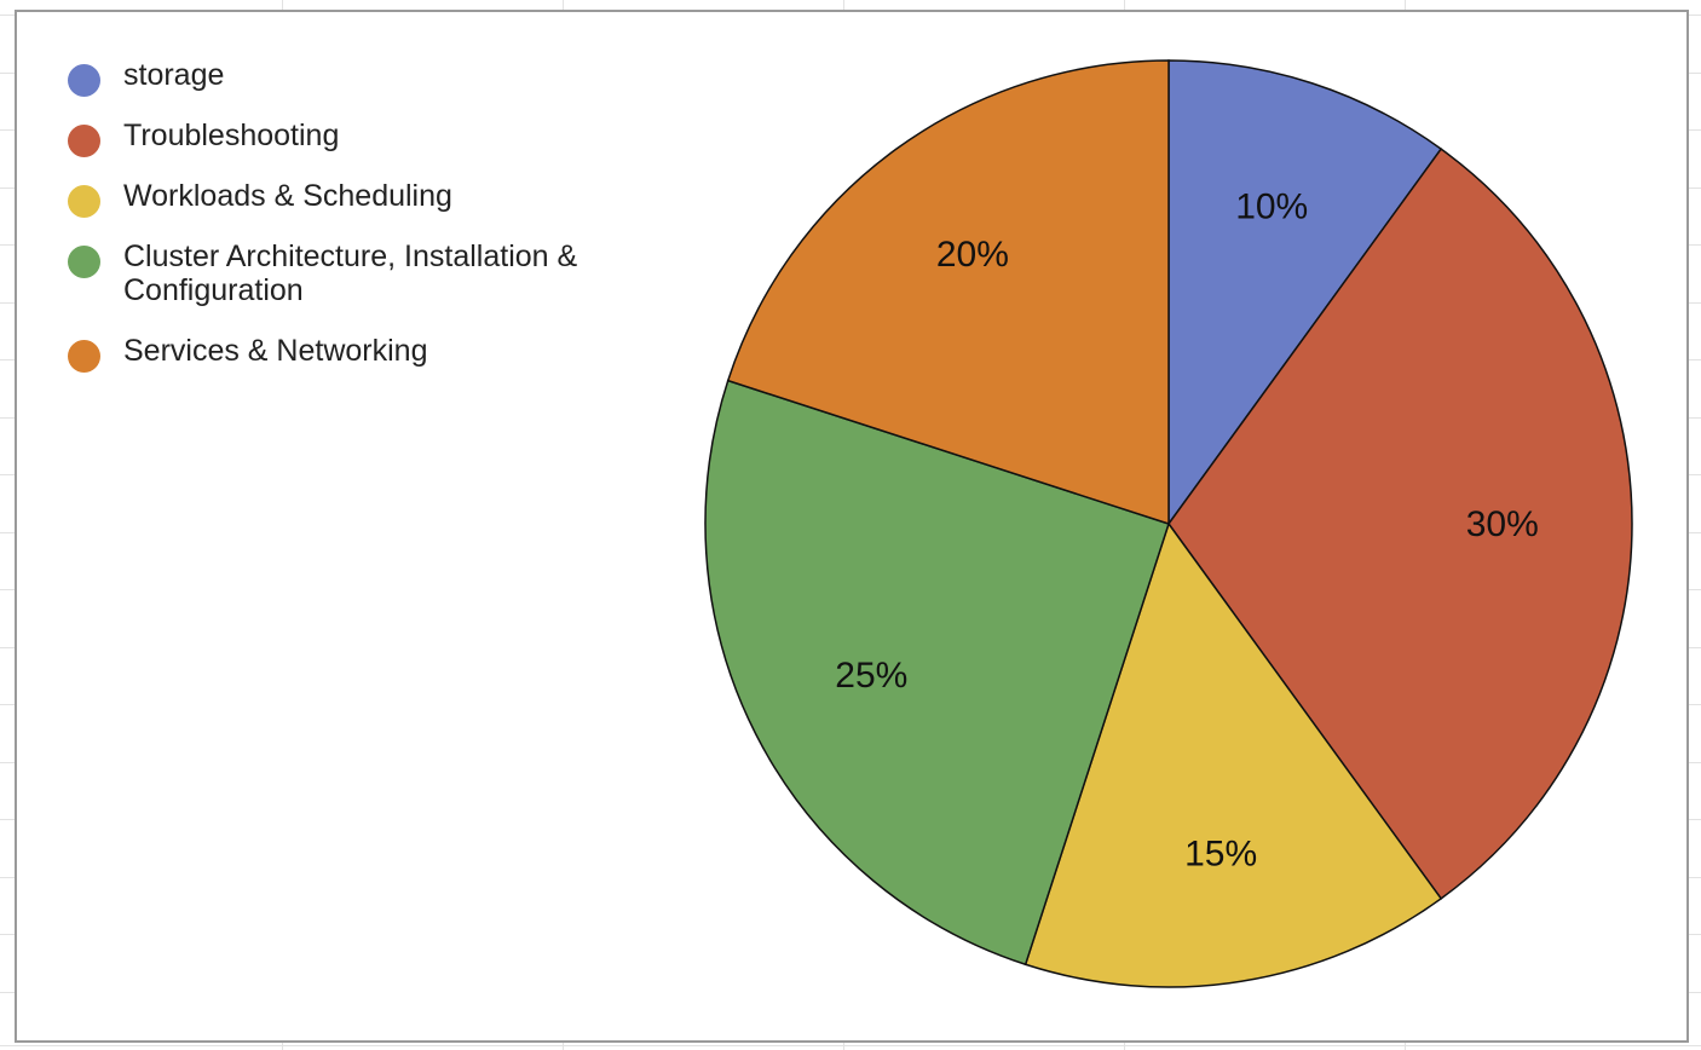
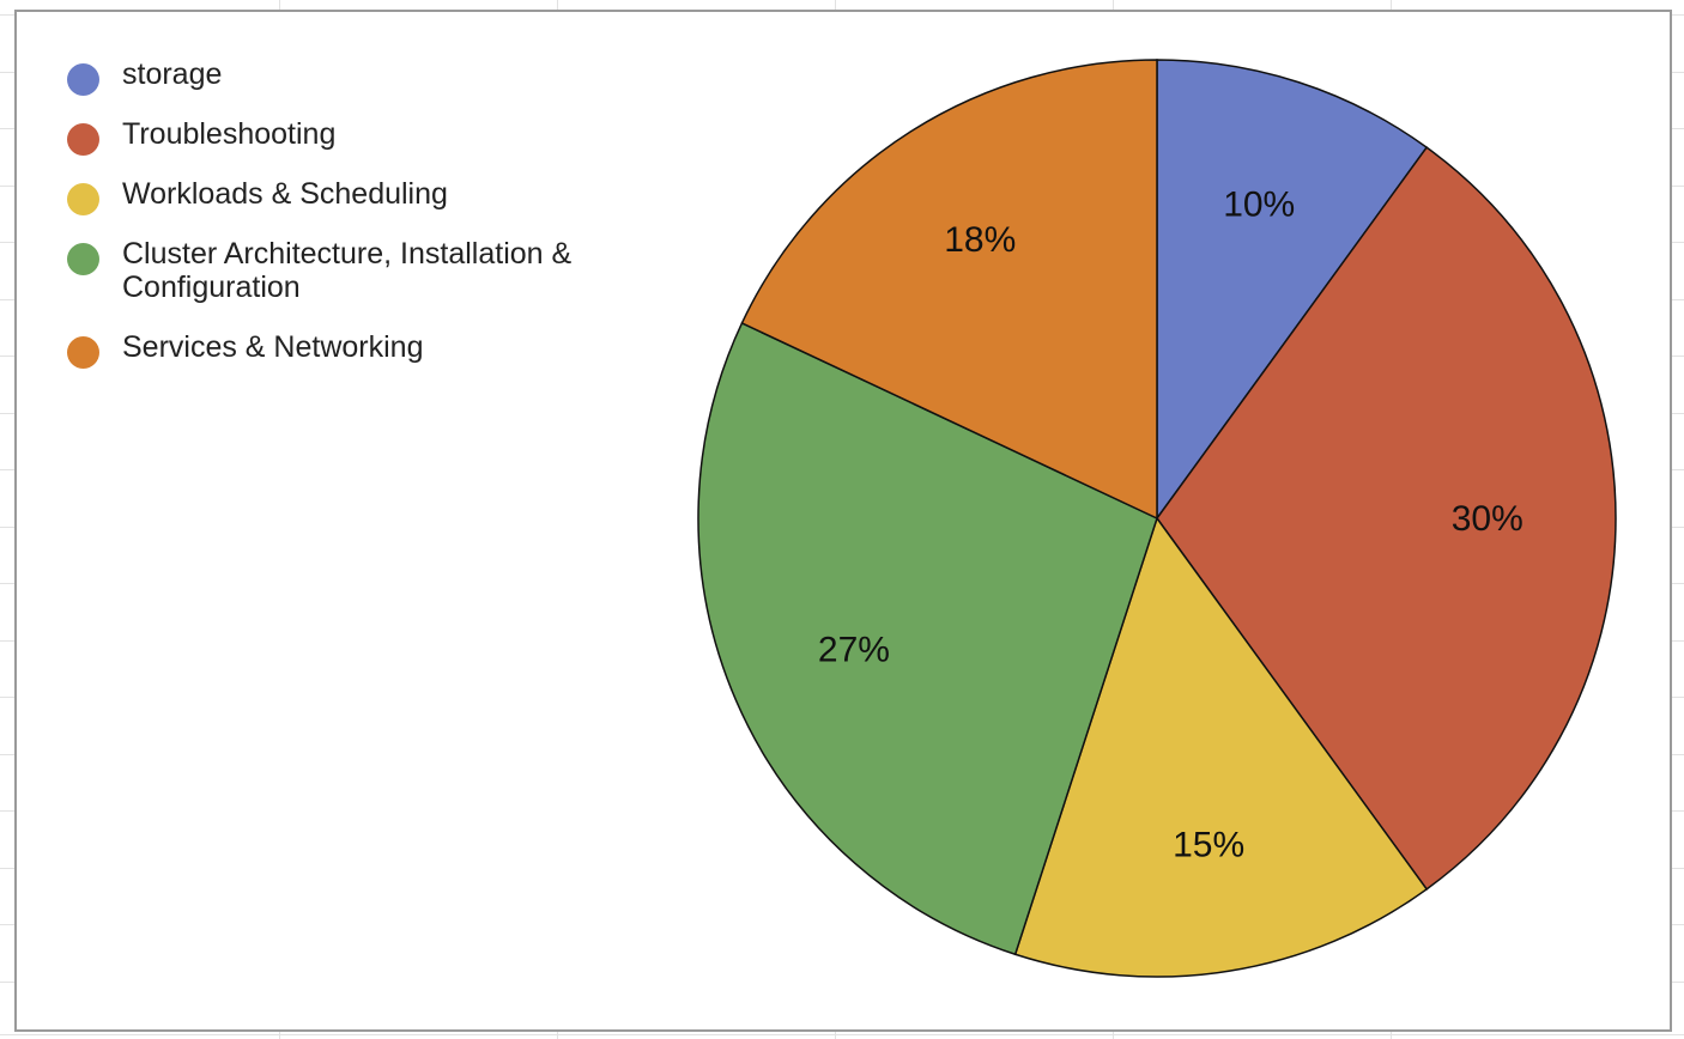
Cluster Architecture, Installation & Configuration: 25% -> 27%
Services & Networking: 20% -> 18%
